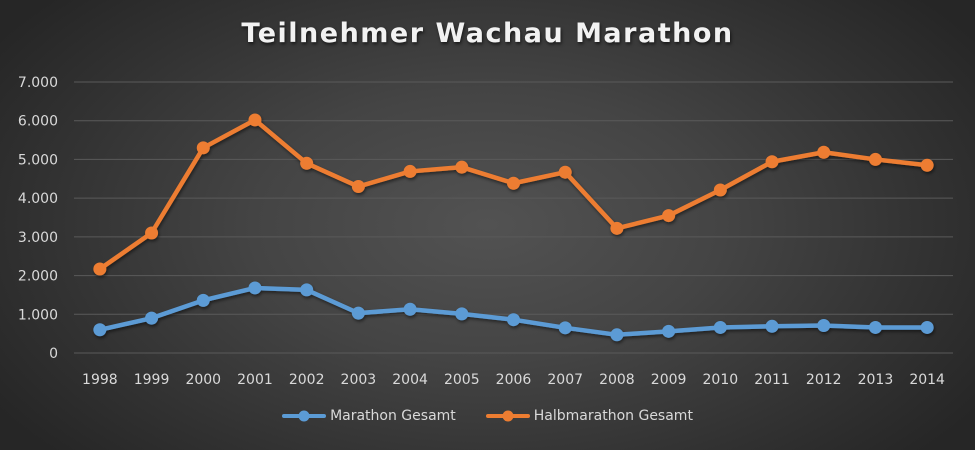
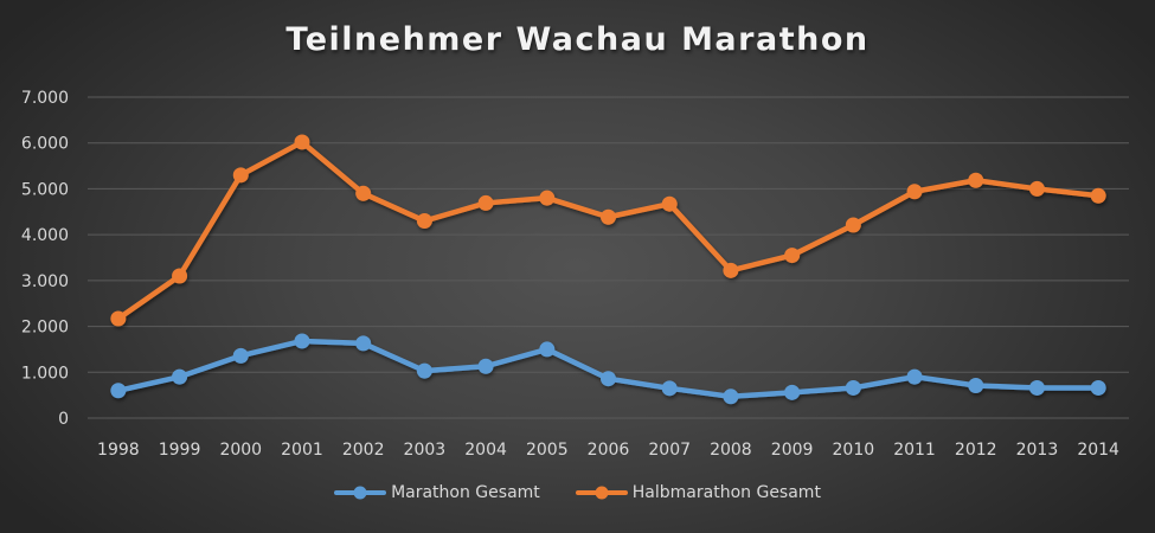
Marathon Gesamt/2005: 1000 -> 1500
Marathon Gesamt/2011: 700 -> 900
